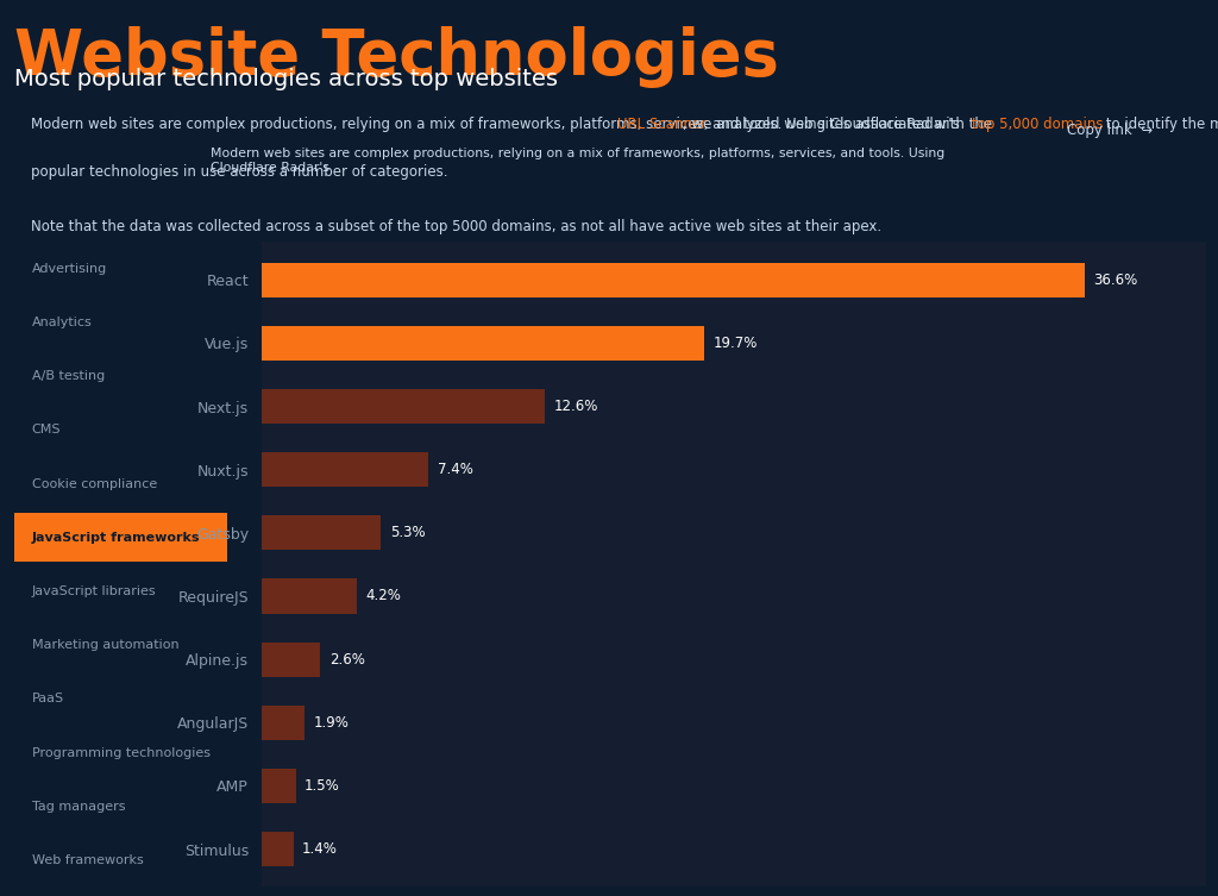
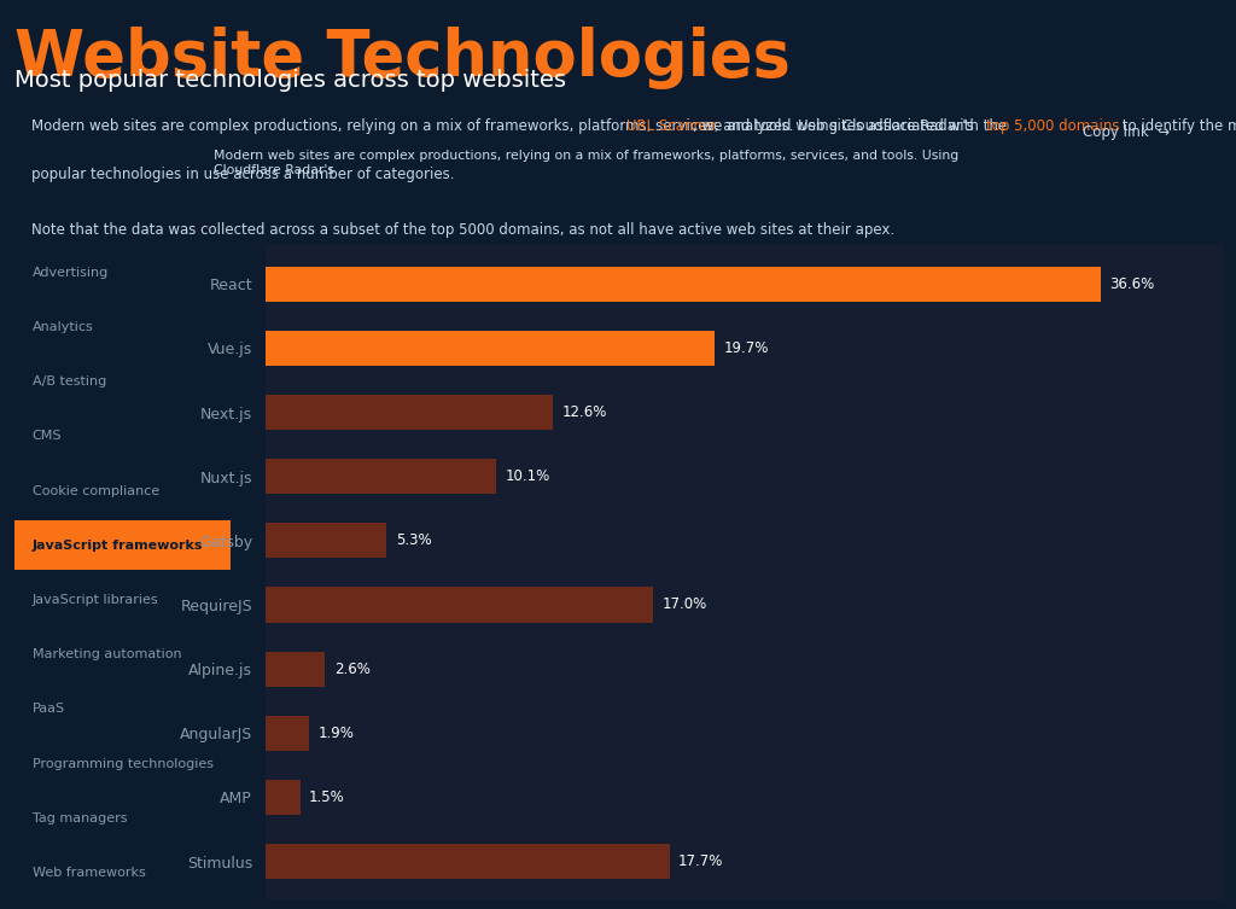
Nuxt.js: 7.4% -> 10.1%
RequireJS: 4.2% -> 17.0%
Stimulus: 1.4% -> 17.7%
